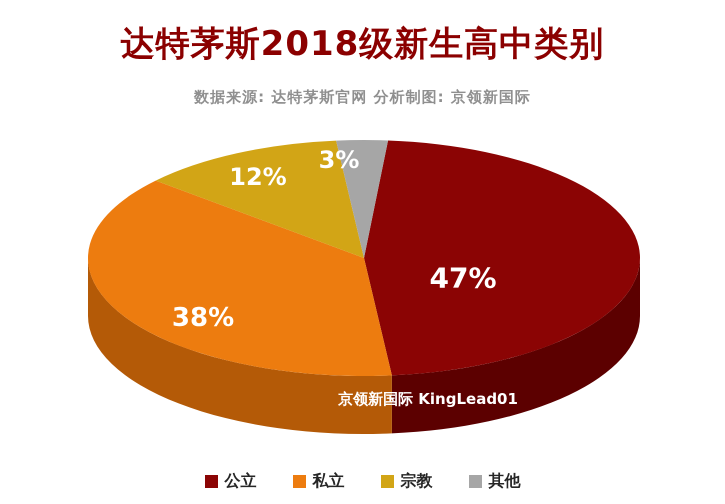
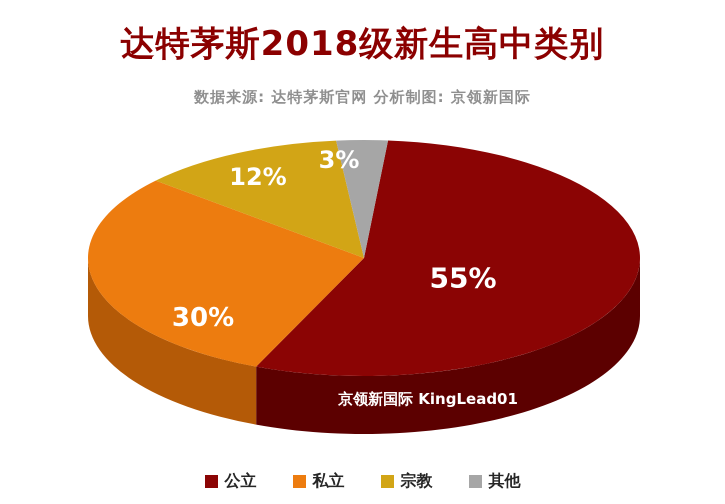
公立: 47% -> 55%
私立: 38% -> 30%
